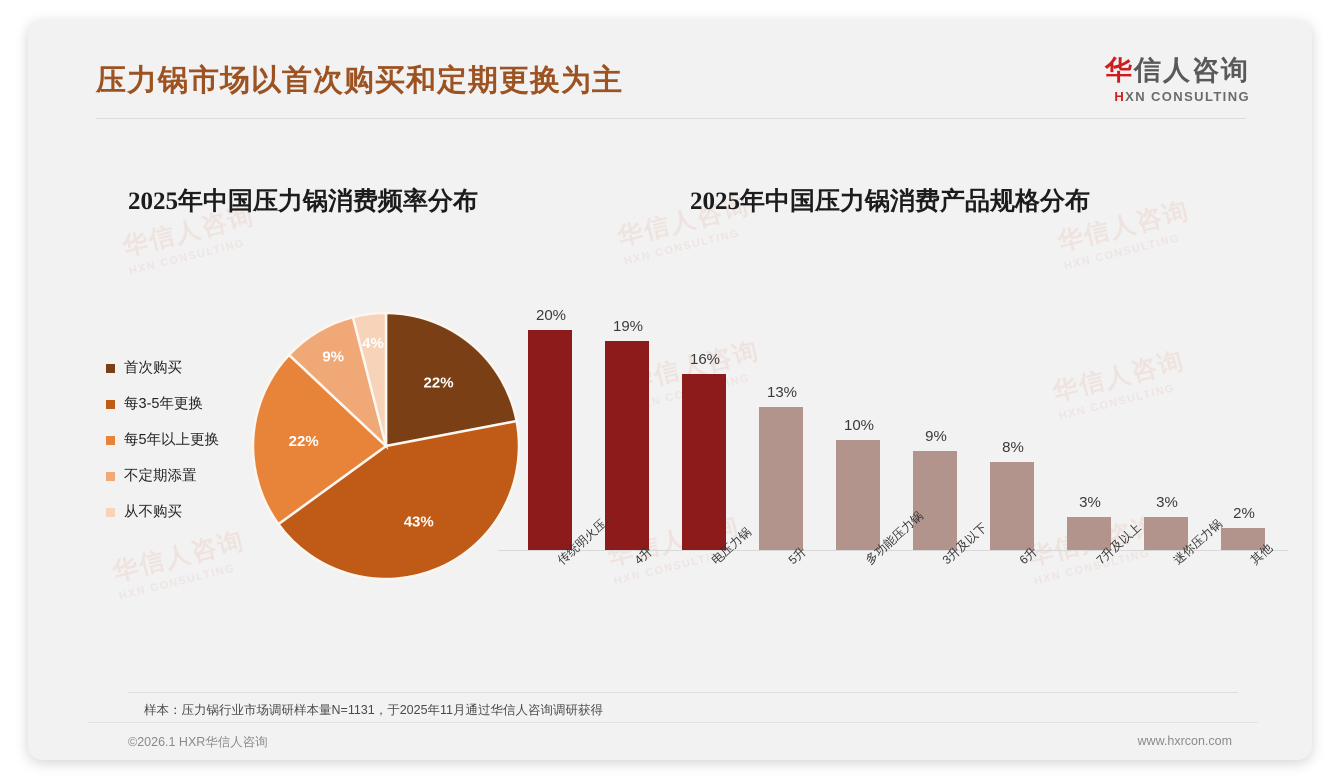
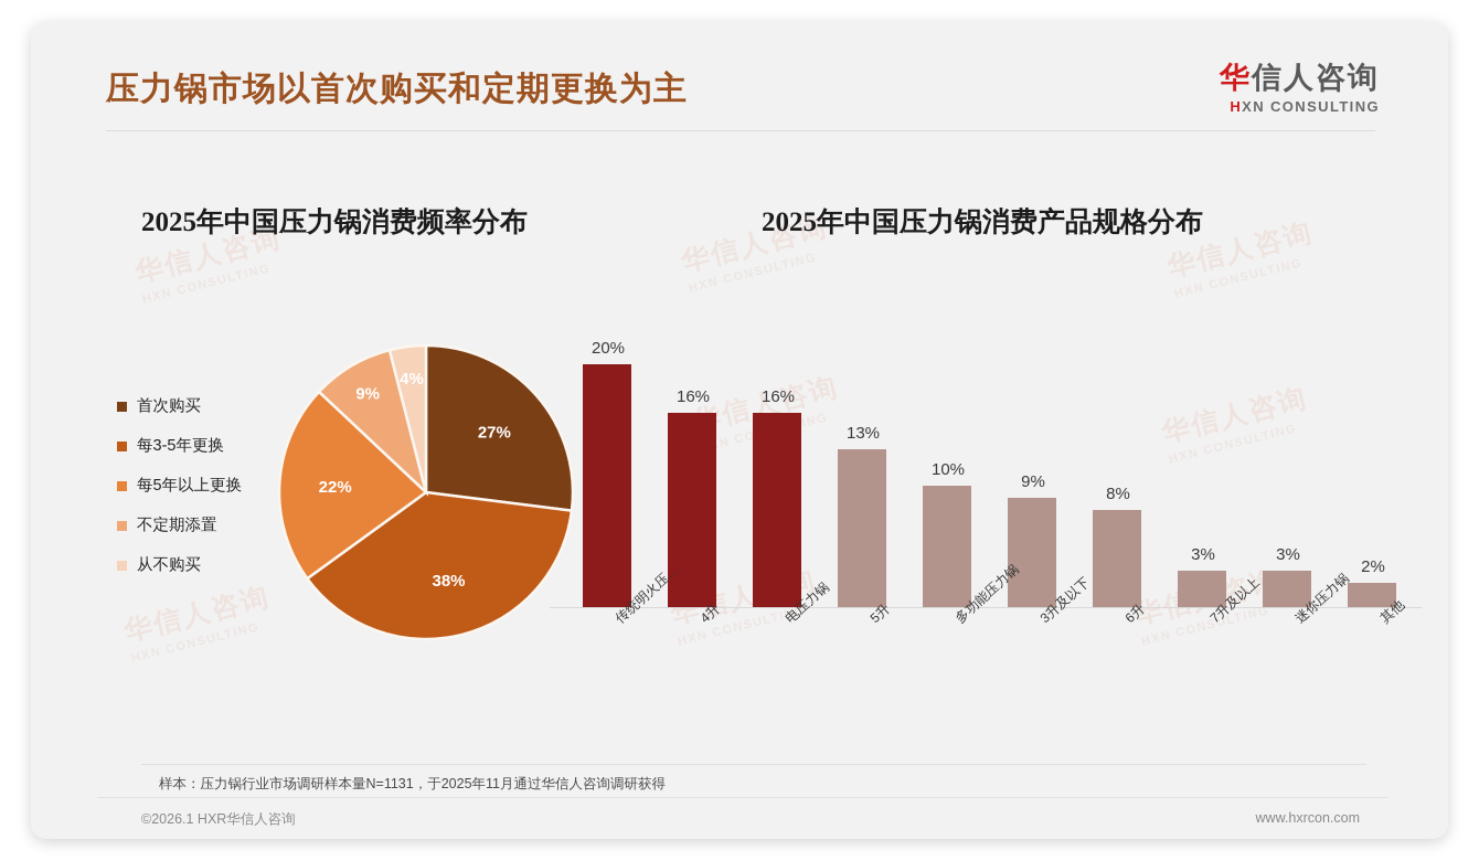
2025年中国压力锅消费频率分布/首次购买: 22% -> 27%
2025年中国压力锅消费频率分布/每3-5年更换: 43% -> 38%
2025年中国压力锅消费产品规格分布/4升: 19% -> 16%
